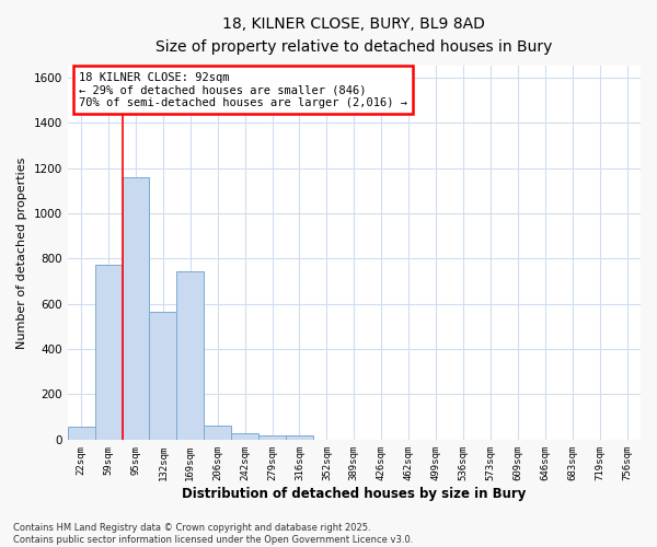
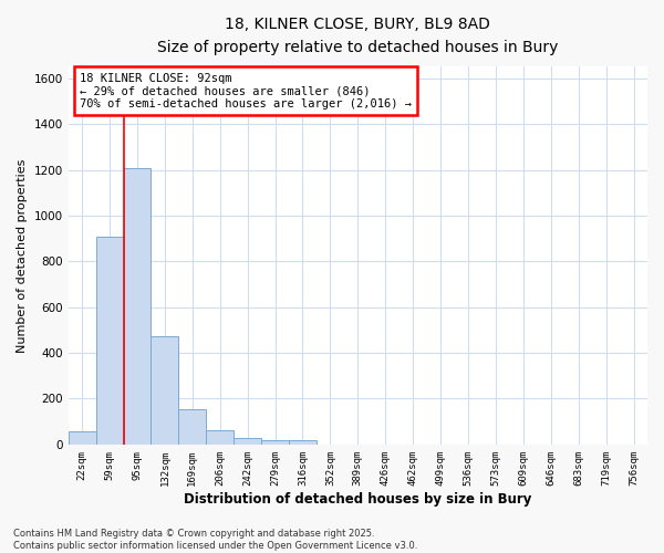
59sqm: 775 -> 910
95sqm: 1160 -> 1210
132sqm: 565 -> 475
169sqm: 745 -> 155
